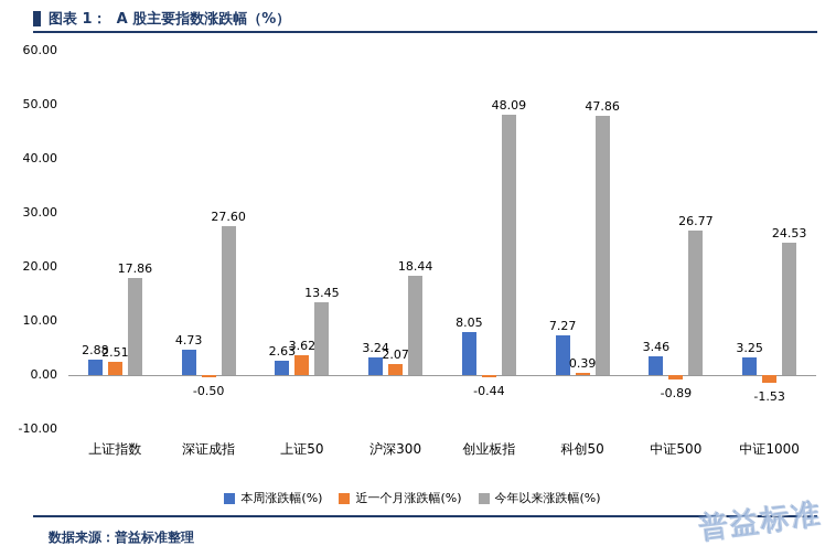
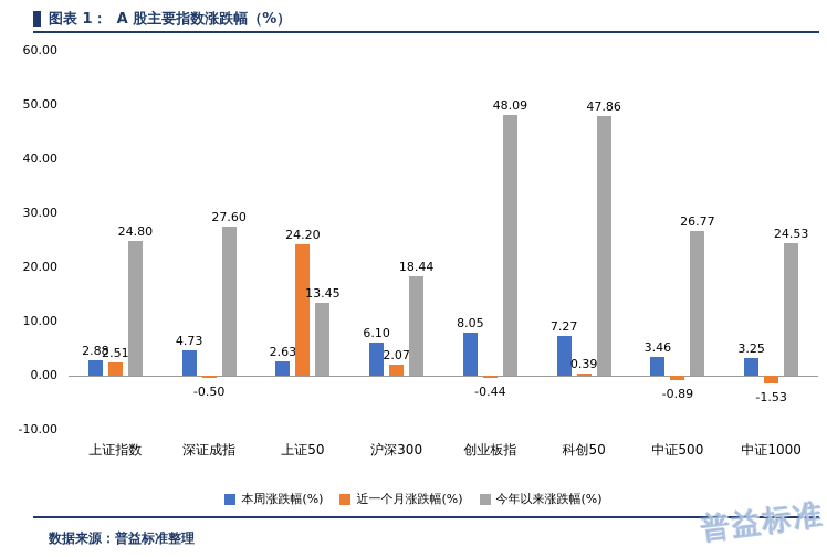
今年以来涨跌幅(%)/上证指数: 17.86 -> 24.80
近一个月涨跌幅(%)/上证50: 3.62 -> 24.20
本周涨跌幅(%)/沪深300: 3.24 -> 6.10
